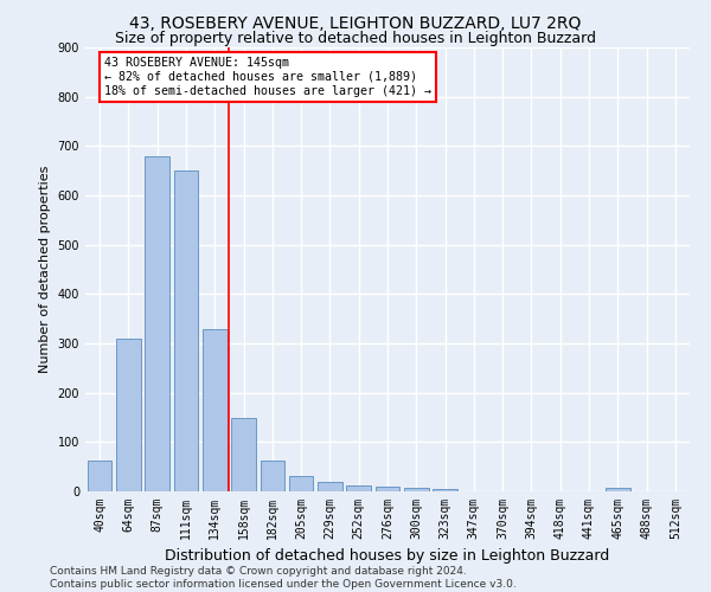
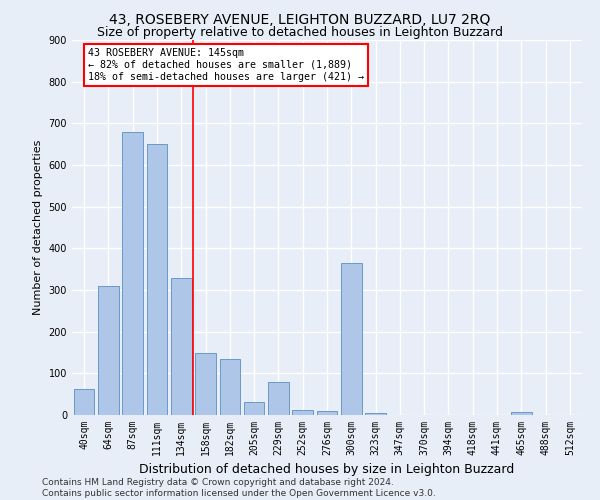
182sqm: 63 -> 135
229sqm: 20 -> 80
300sqm: 8 -> 365
